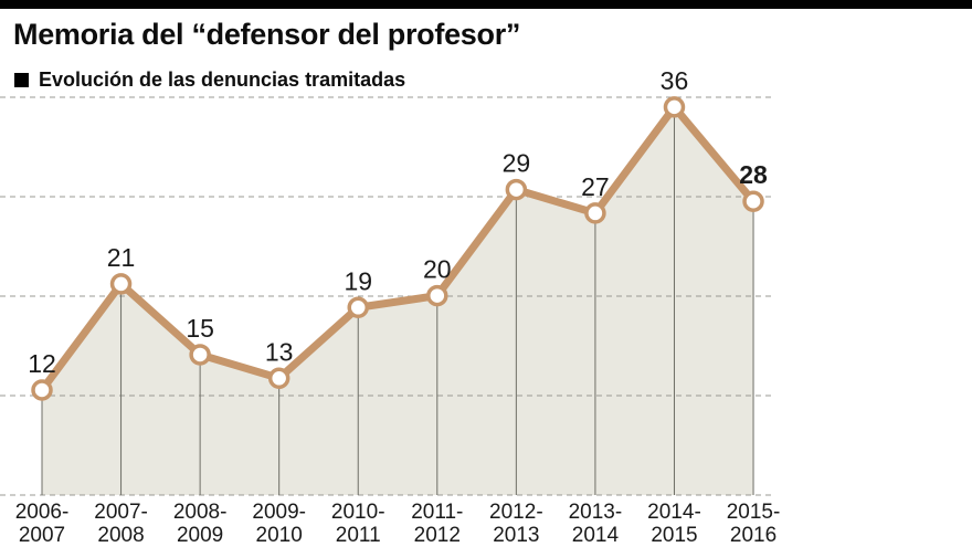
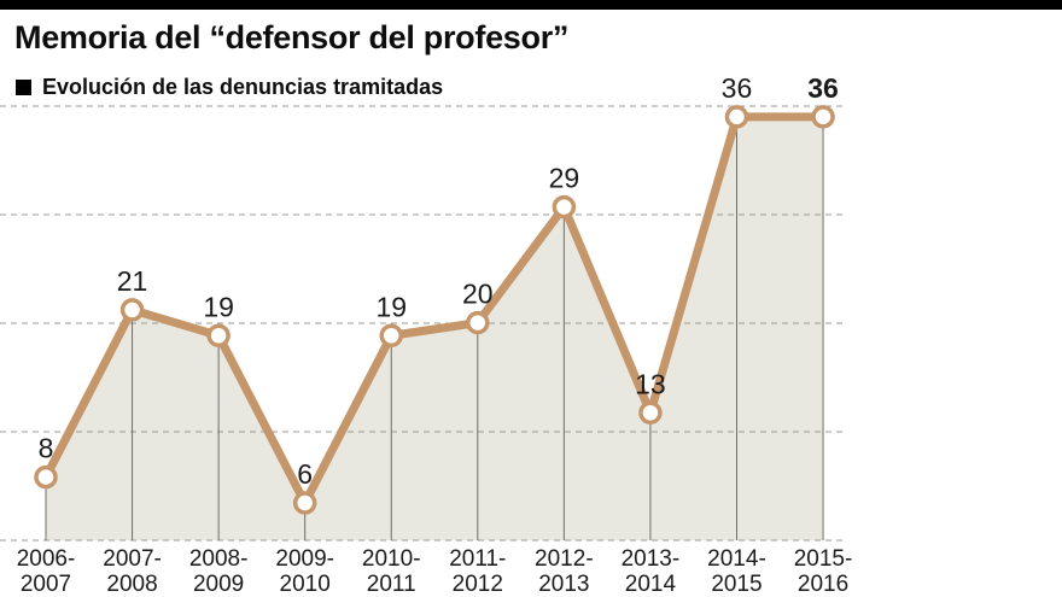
2006- 2007: 12 -> 8
2008- 2009: 15 -> 19
2009- 2010: 13 -> 6
2013- 2014: 27 -> 13
2015- 2016: 28 -> 36
